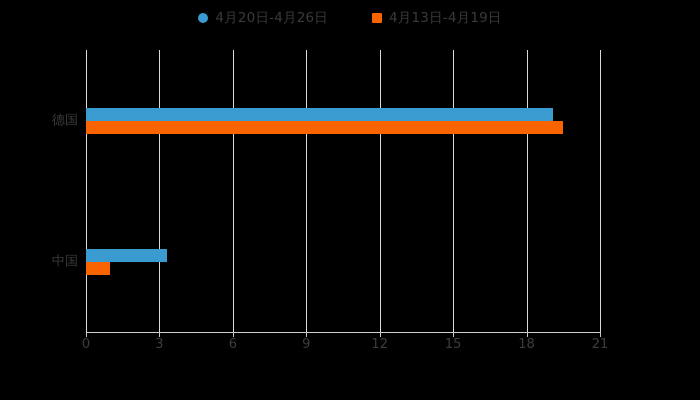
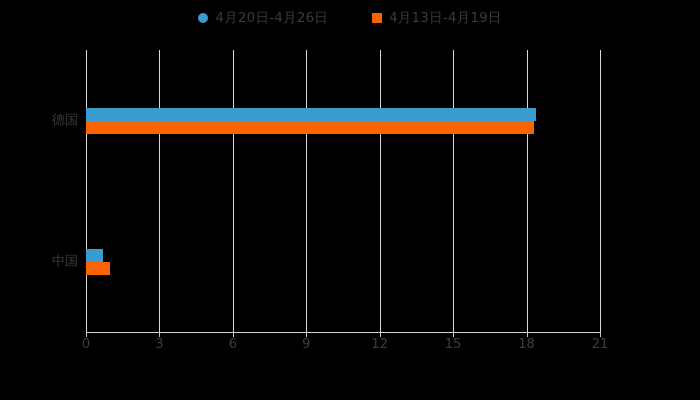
4月20日-4月26日/德国: 19.1 -> 18.4
4月13日-4月19日/德国: 19.5 -> 18.3
4月20日-4月26日/中国: 3.3 -> 0.7
